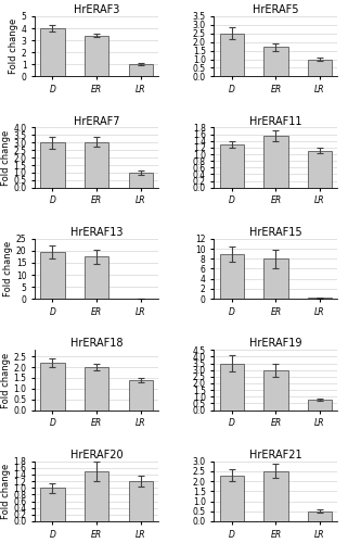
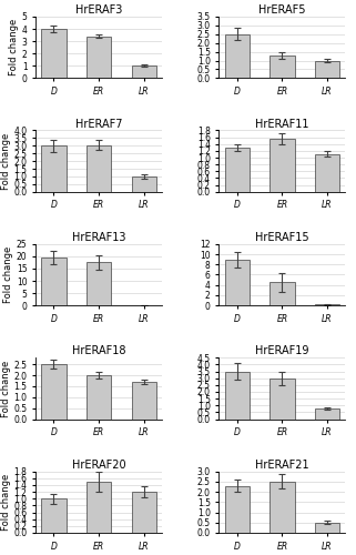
HrERAF5/ER: 1.7 -> 1.3
HrERAF15/ER: 8.0 -> 4.5
HrERAF18/D: 2.2 -> 2.5
HrERAF18/LR: 1.4 -> 1.7
